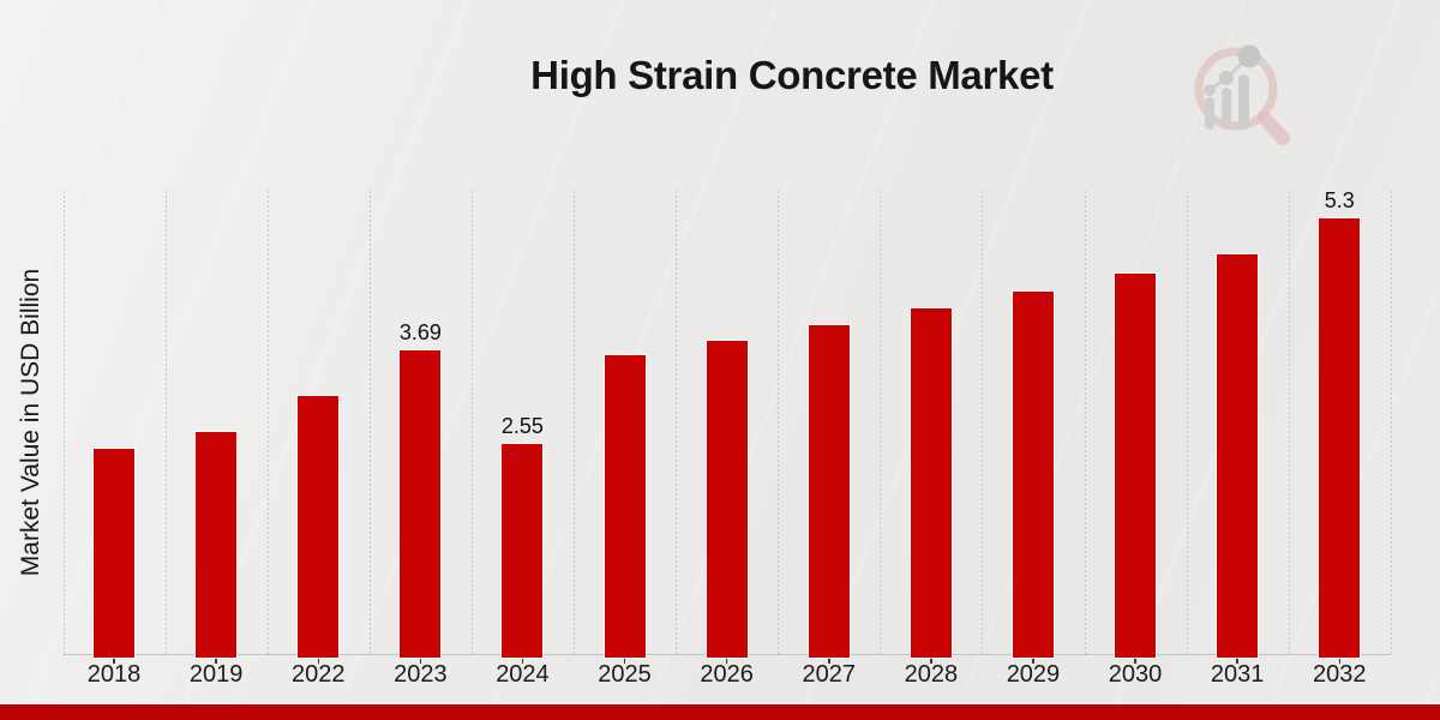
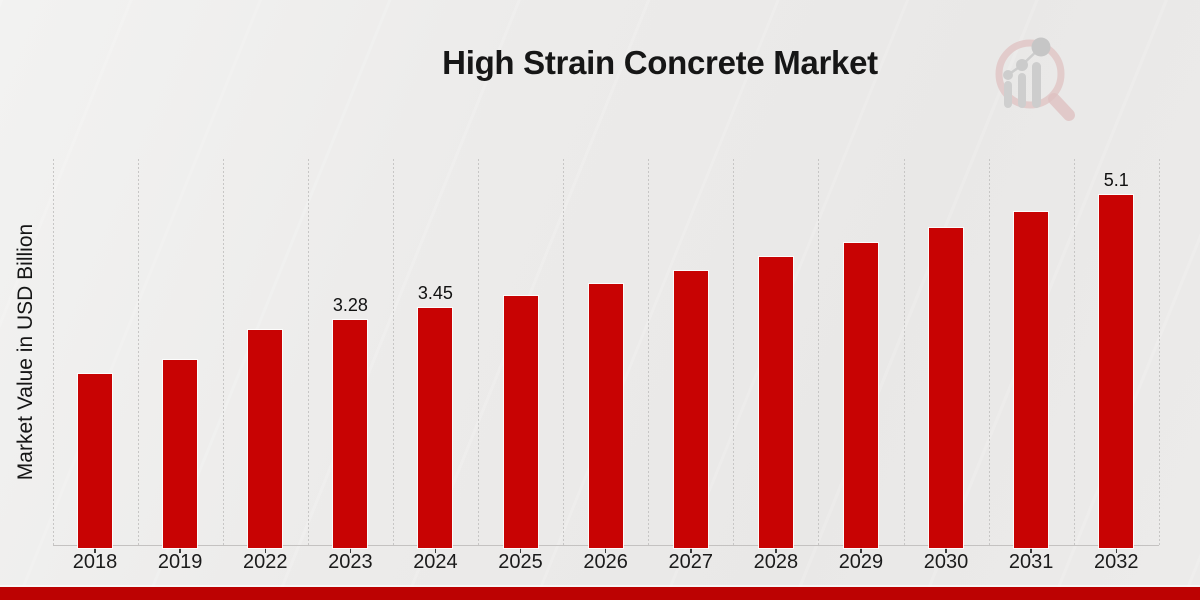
2023: 3.69 -> 3.28
2024: 2.55 -> 3.45
2032: 5.3 -> 5.1
